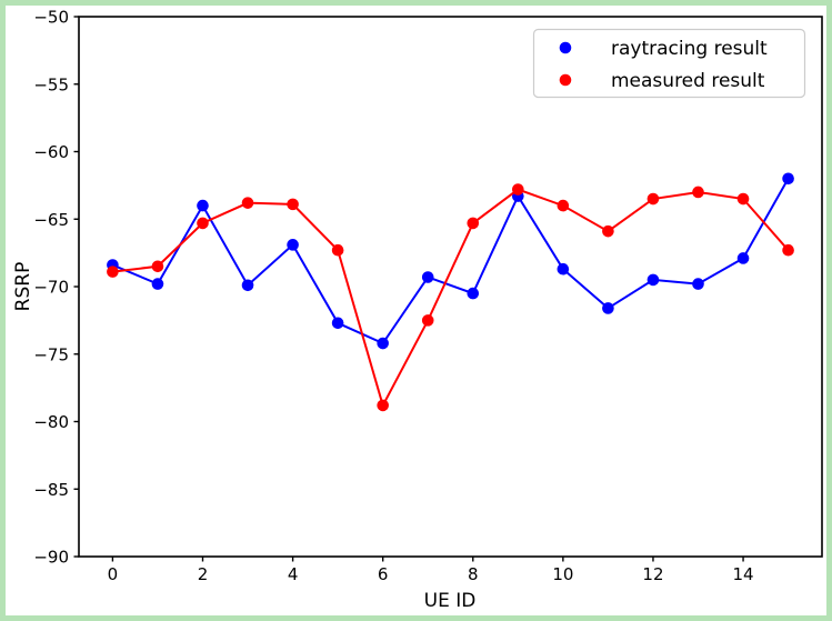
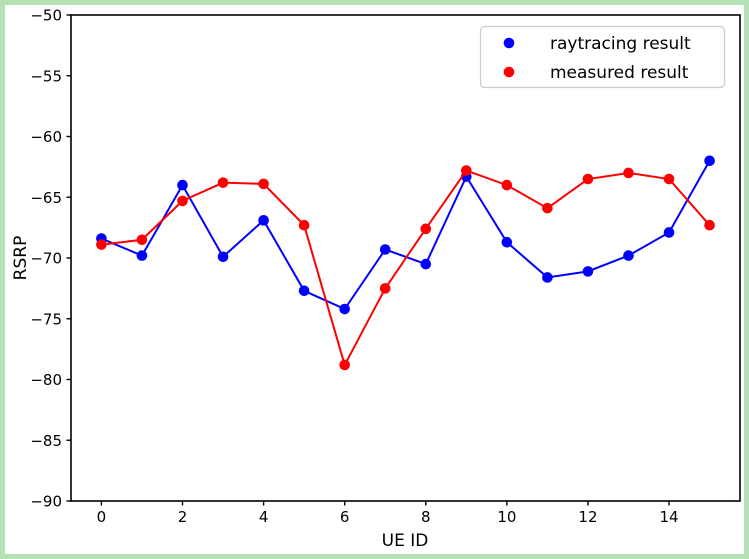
measured result/8: -65.3 -> -67.6
raytracing result/12: -69.5 -> -71.1
